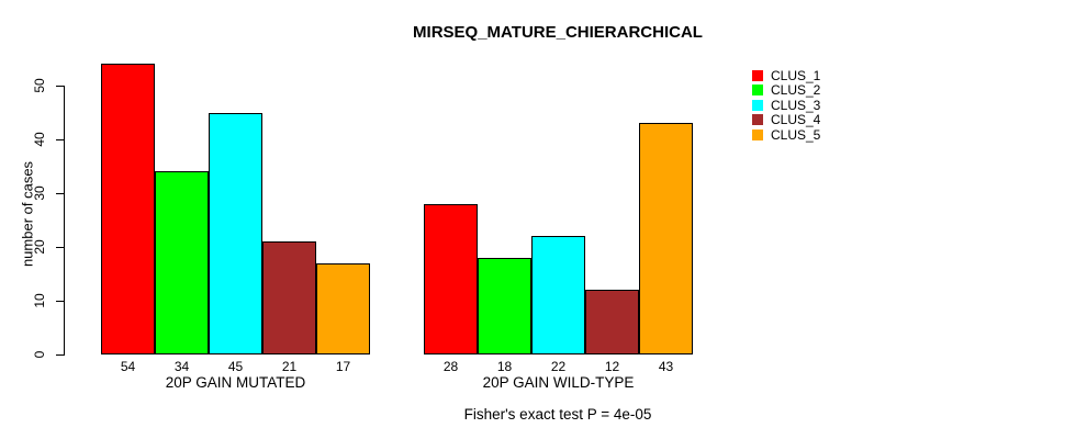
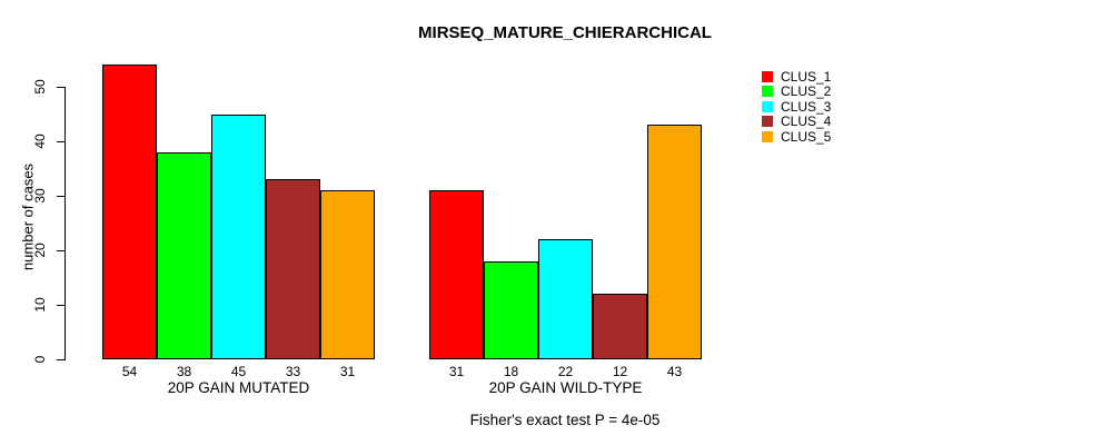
CLUS_2/20P GAIN MUTATED: 34 -> 38
CLUS_4/20P GAIN MUTATED: 21 -> 33
CLUS_5/20P GAIN MUTATED: 17 -> 31
CLUS_1/20P GAIN WILD-TYPE: 28 -> 31
